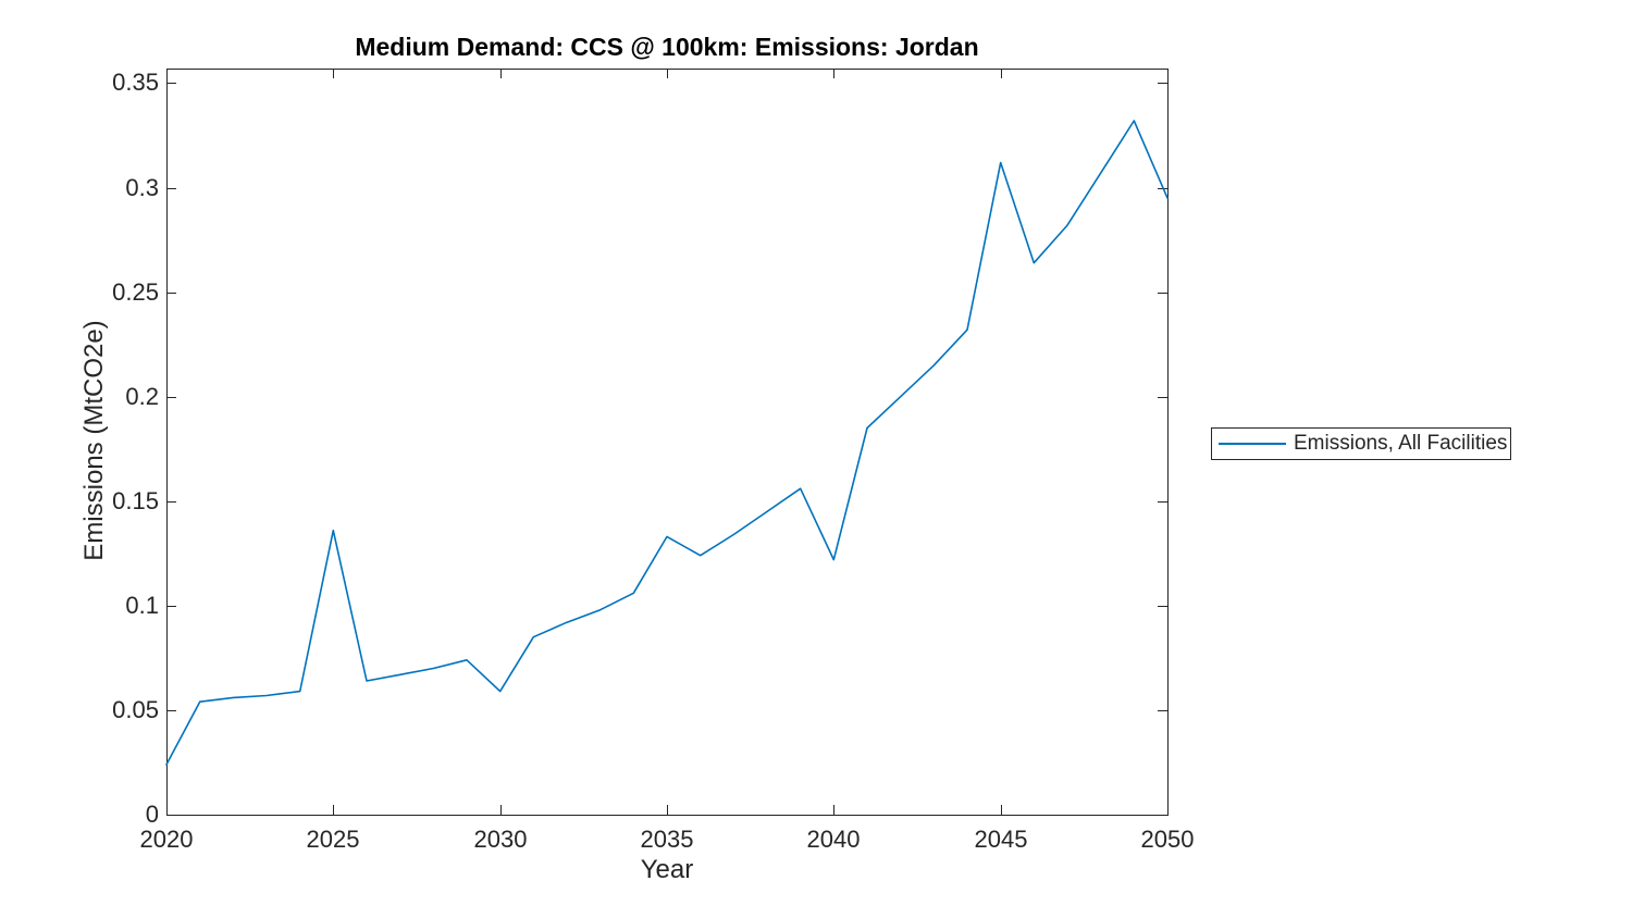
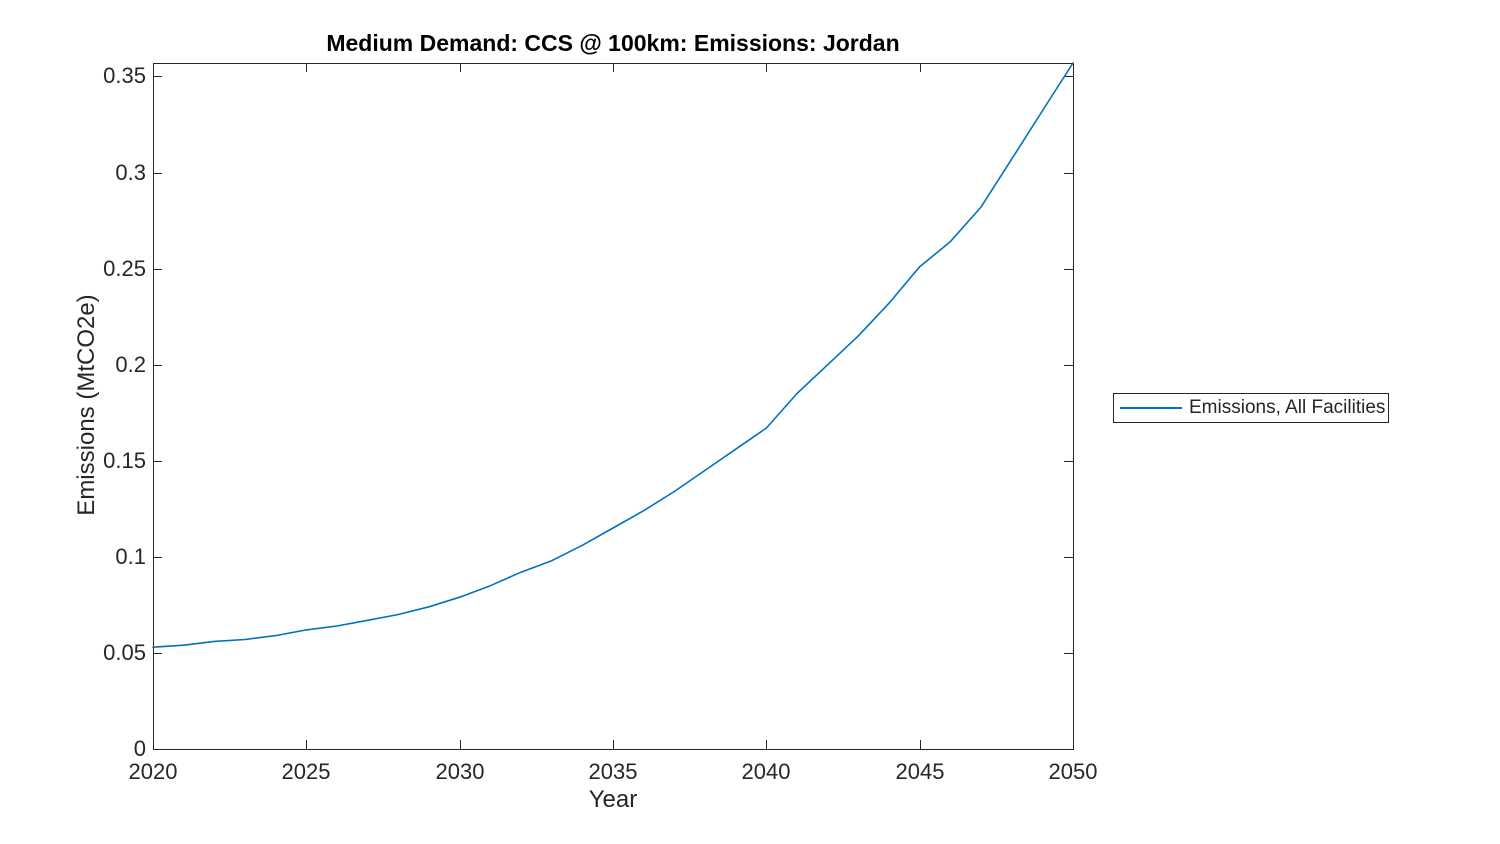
2020: 0.024 -> 0.053
2025: 0.136 -> 0.062
2030: 0.059 -> 0.079
2035: 0.133 -> 0.115
2040: 0.122 -> 0.167
2045: 0.312 -> 0.251
2050: 0.295 -> 0.357
